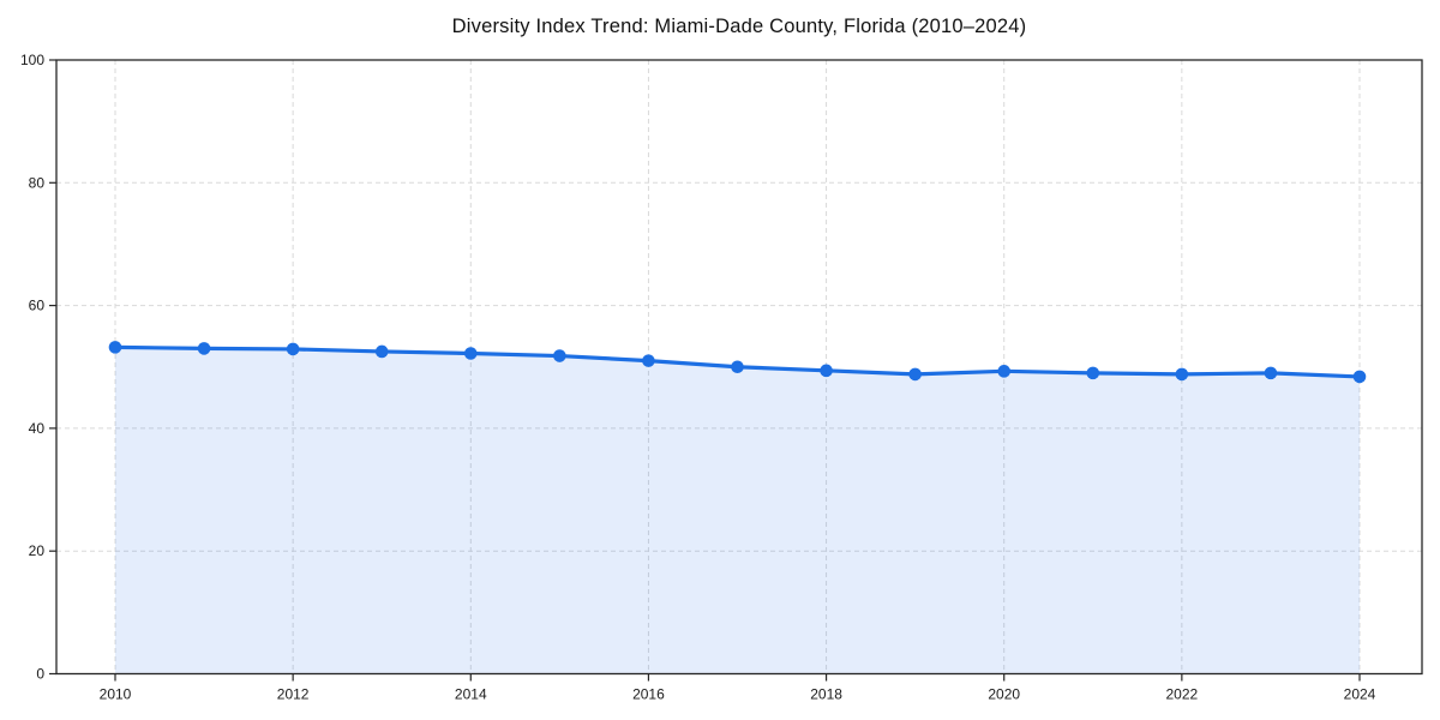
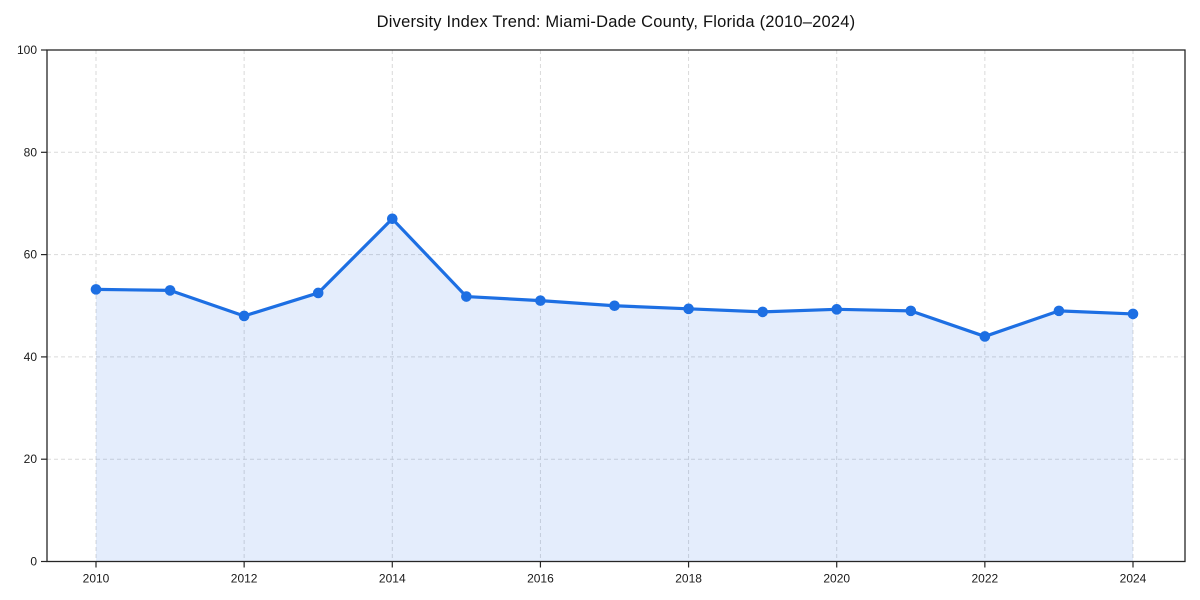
2012: 53 -> 48
2014: 52 -> 67
2022: 49 -> 44
